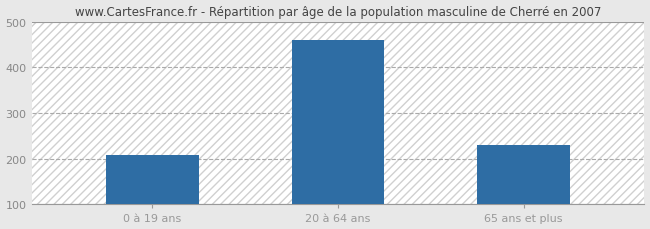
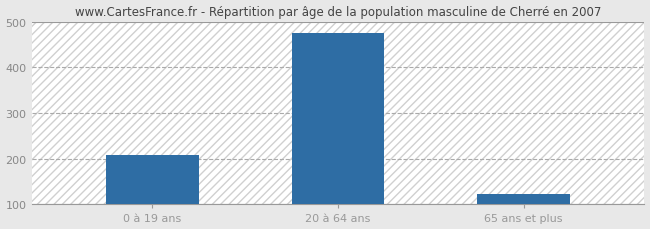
20 à 64 ans: 460 -> 474
65 ans et plus: 230 -> 122
